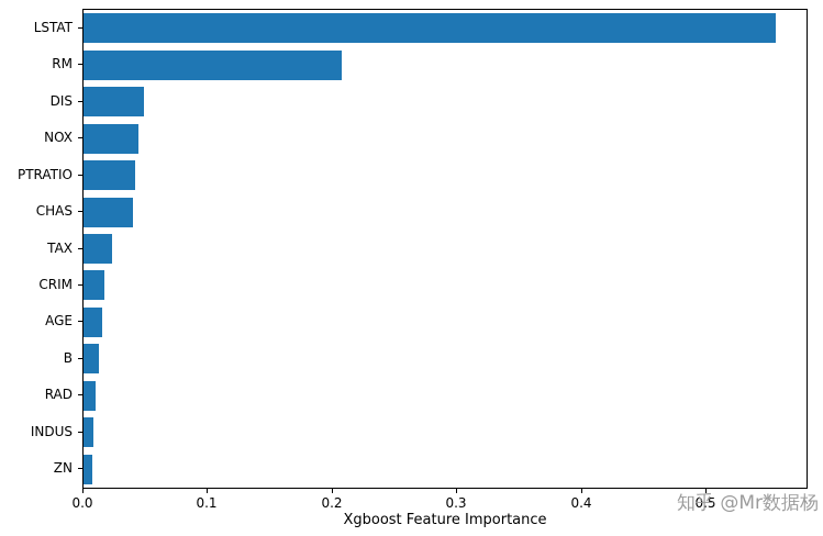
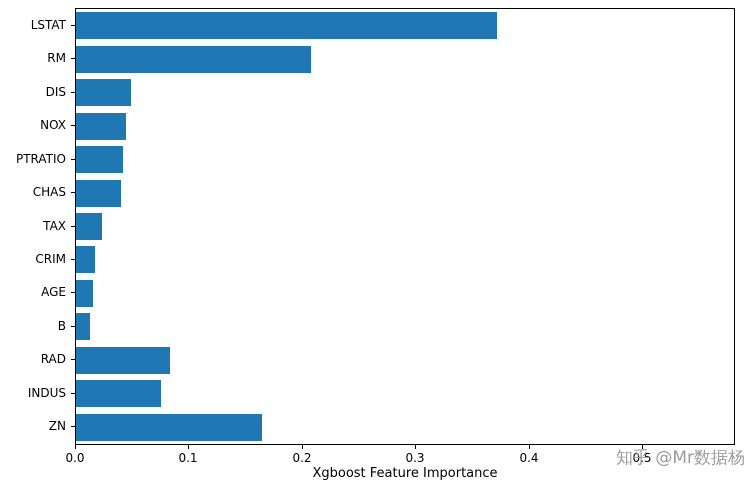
LSTAT: 0.555 -> 0.371
RAD: 0.010 -> 0.083
INDUS: 0.008 -> 0.075
ZN: 0.007 -> 0.164
